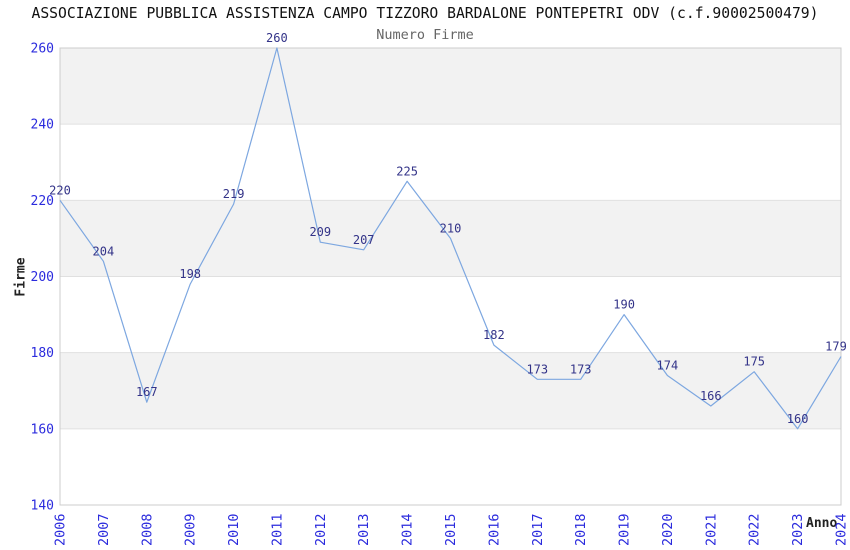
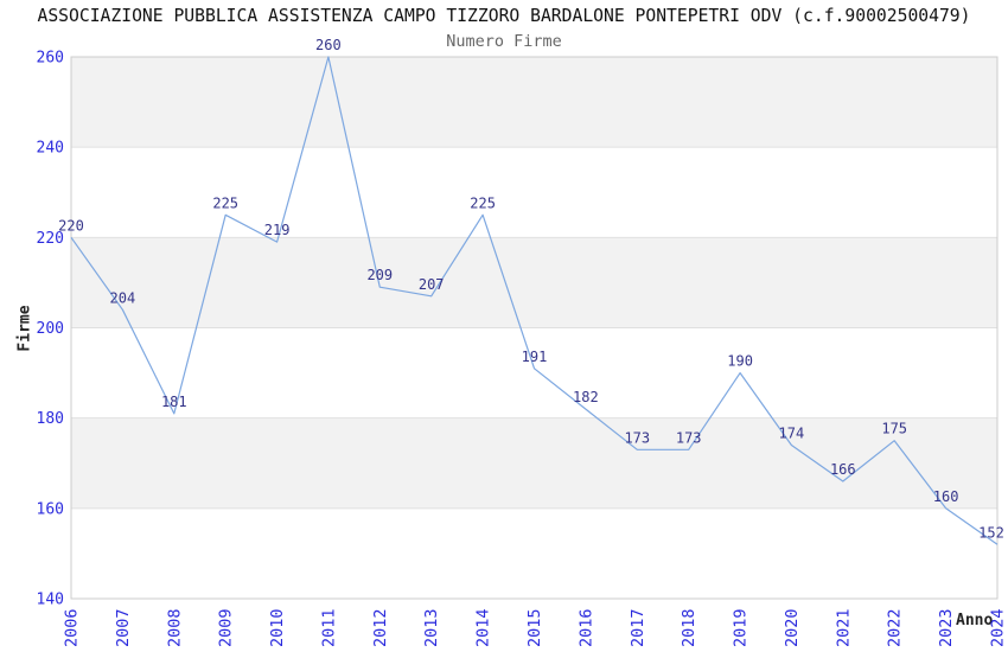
2008: 167 -> 181
2009: 198 -> 225
2015: 210 -> 191
2024: 179 -> 152
